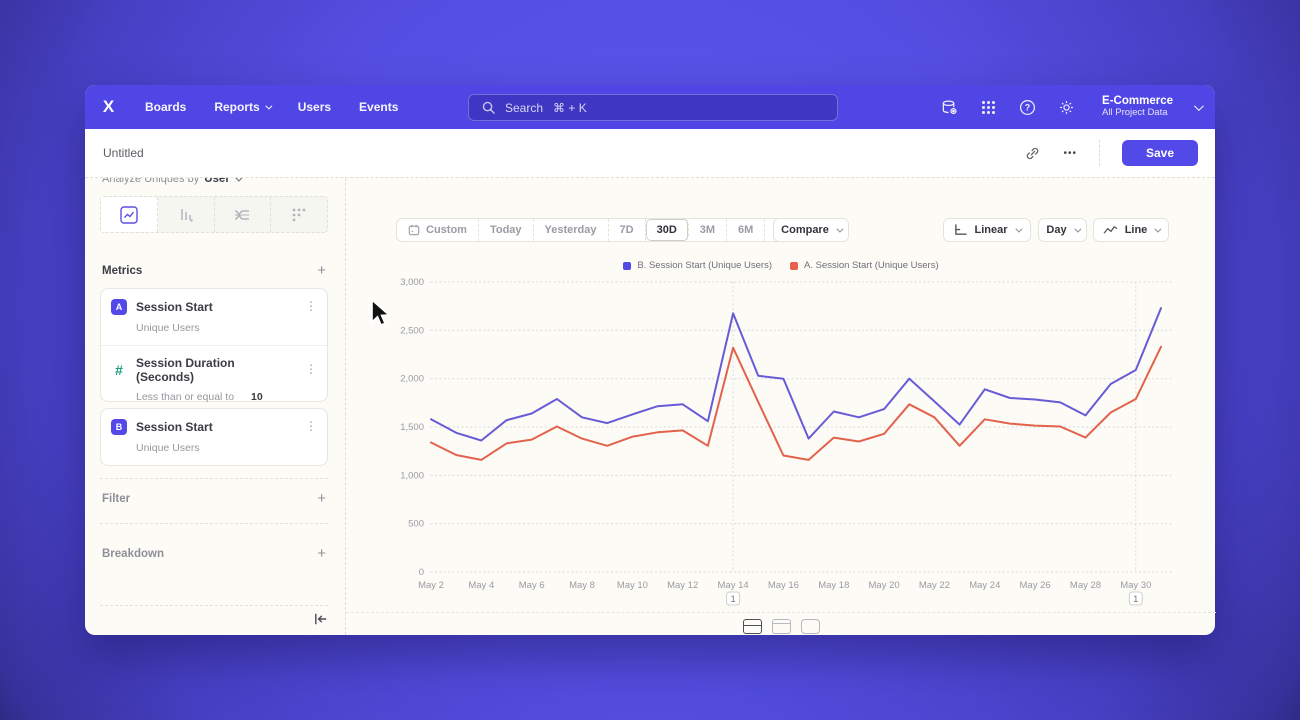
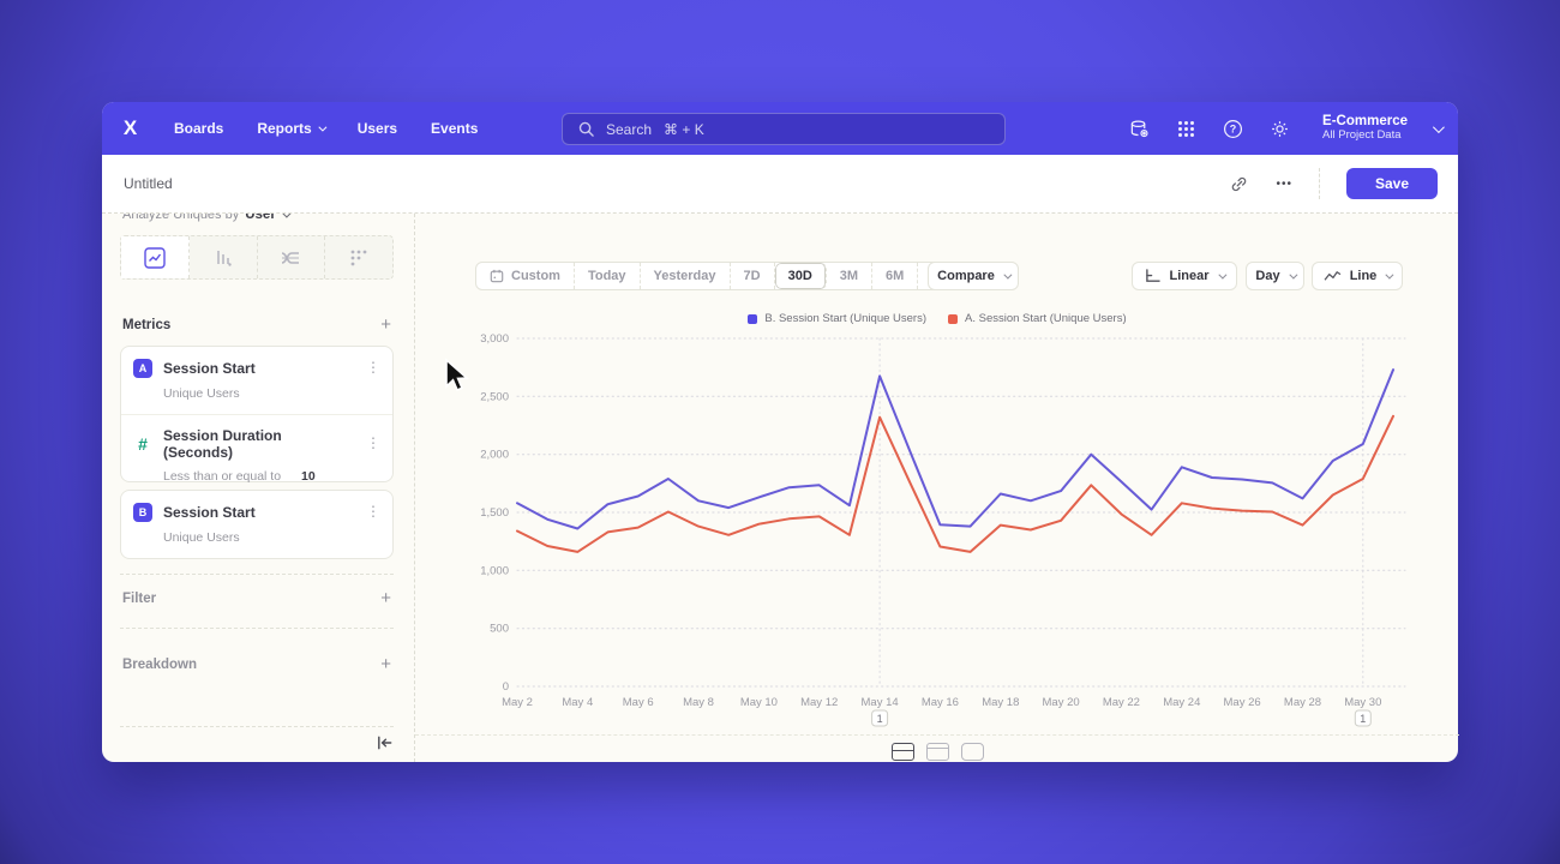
B. Session Start (Unique Users)/May 16: 2000 -> 1400
A. Session Start (Unique Users)/May 22: 1600 -> 1500
